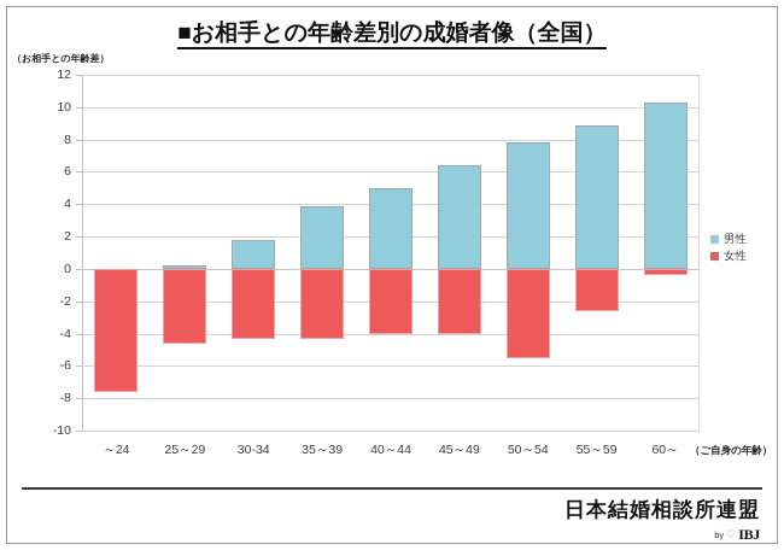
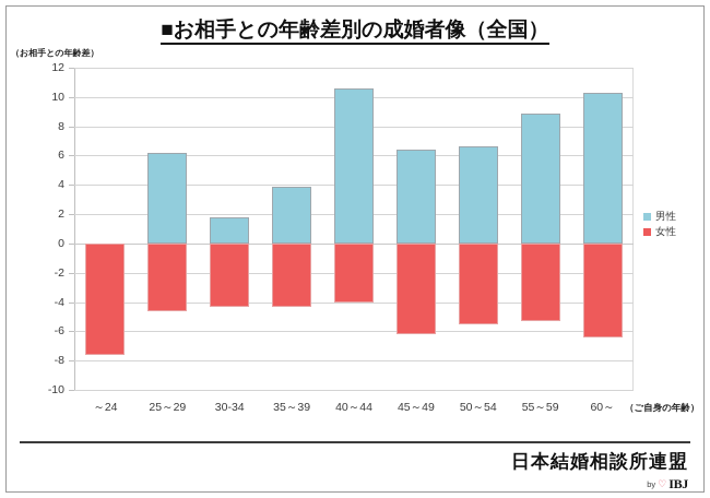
男性/25～29: 0.2 -> 6.2
男性/40～44: 5.0 -> 10.6
女性/45～49: -4.0 -> -6.2
男性/50～54: 7.8 -> 6.6
女性/55～59: -2.6 -> -5.3
女性/60～: -0.4 -> -6.4
